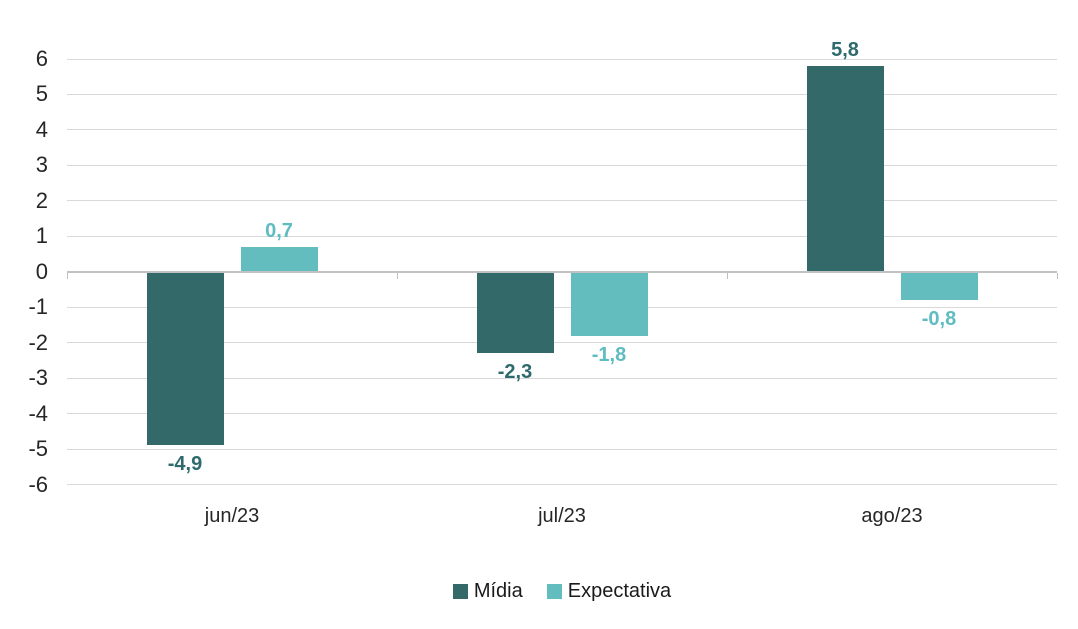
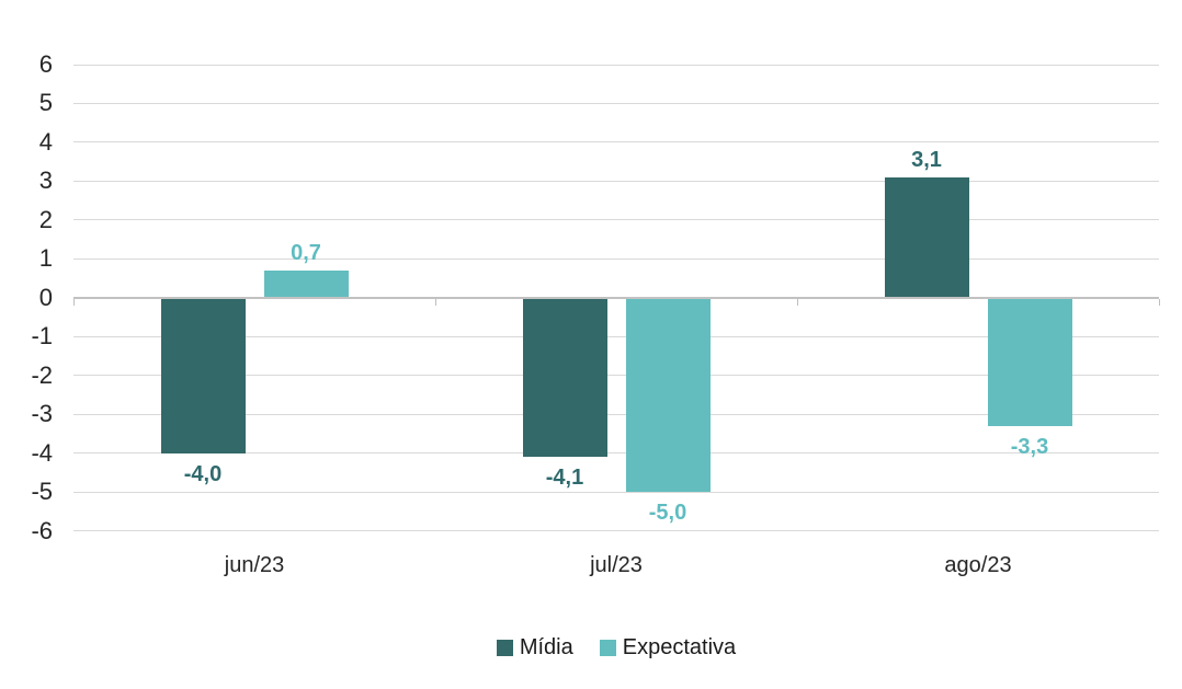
Mídia/jun/23: -4,9 -> -4,0
Mídia/jul/23: -2,3 -> -4,1
Expectativa/jul/23: -1,8 -> -5,0
Mídia/ago/23: 5,8 -> 3,1
Expectativa/ago/23: -0,8 -> -3,3
